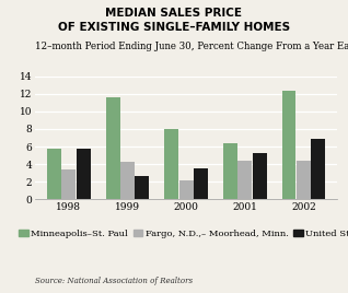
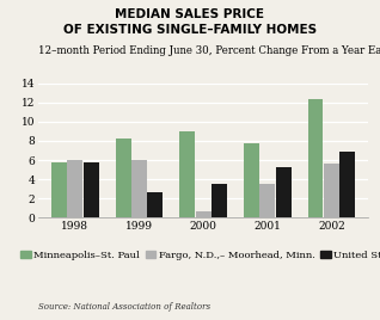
Fargo, N.D.,– Moorhead, Minn./1998: 3.4 -> 6.0
Minneapolis–St. Paul/1999: 11.6 -> 8.3
Fargo, N.D.,– Moorhead, Minn./1999: 4.2 -> 6.0
Minneapolis–St. Paul/2000: 8.0 -> 9.0
Fargo, N.D.,– Moorhead, Minn./2000: 2.2 -> 0.7
Minneapolis–St. Paul/2001: 6.4 -> 7.7
Fargo, N.D.,– Moorhead, Minn./2001: 4.4 -> 3.5
Fargo, N.D.,– Moorhead, Minn./2002: 4.4 -> 5.6
